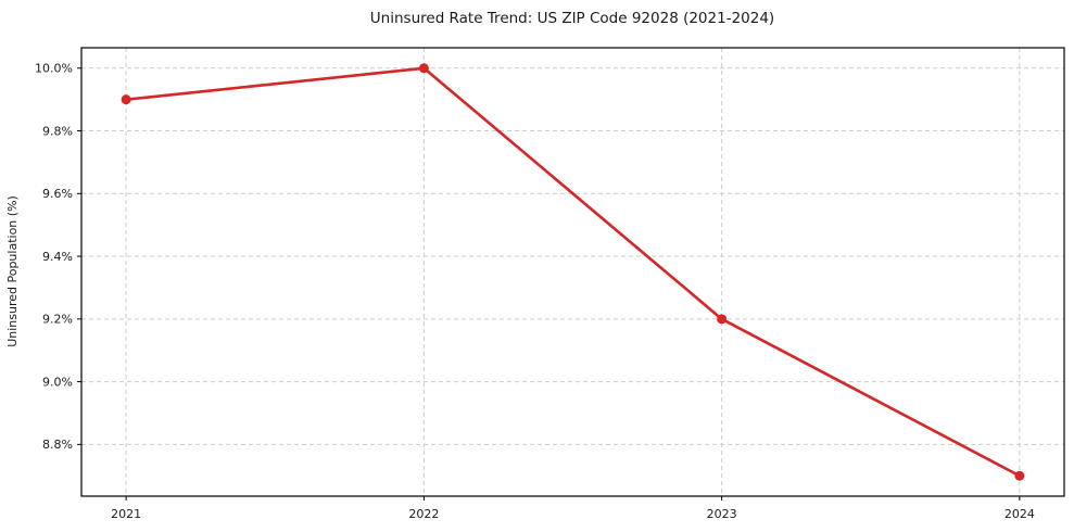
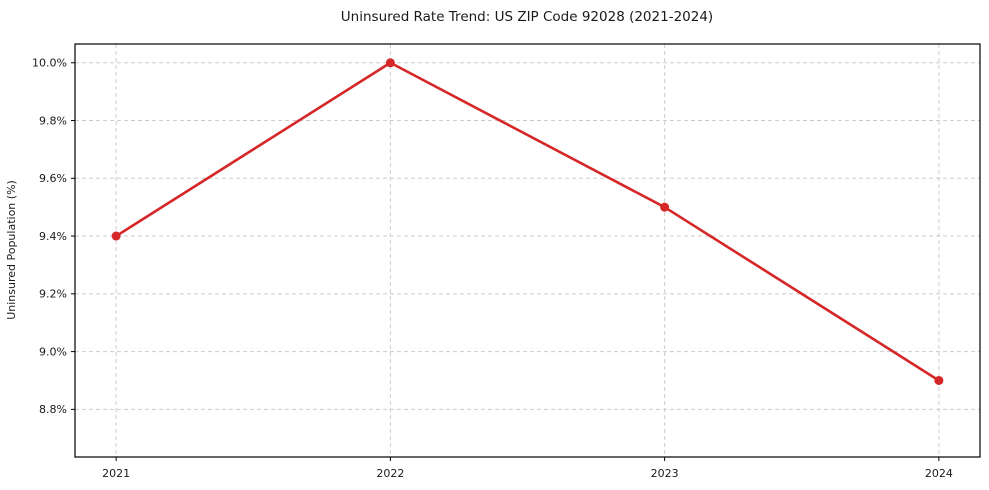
2021: 9.9% -> 9.4%
2023: 9.2% -> 9.5%
2024: 8.7% -> 8.9%
